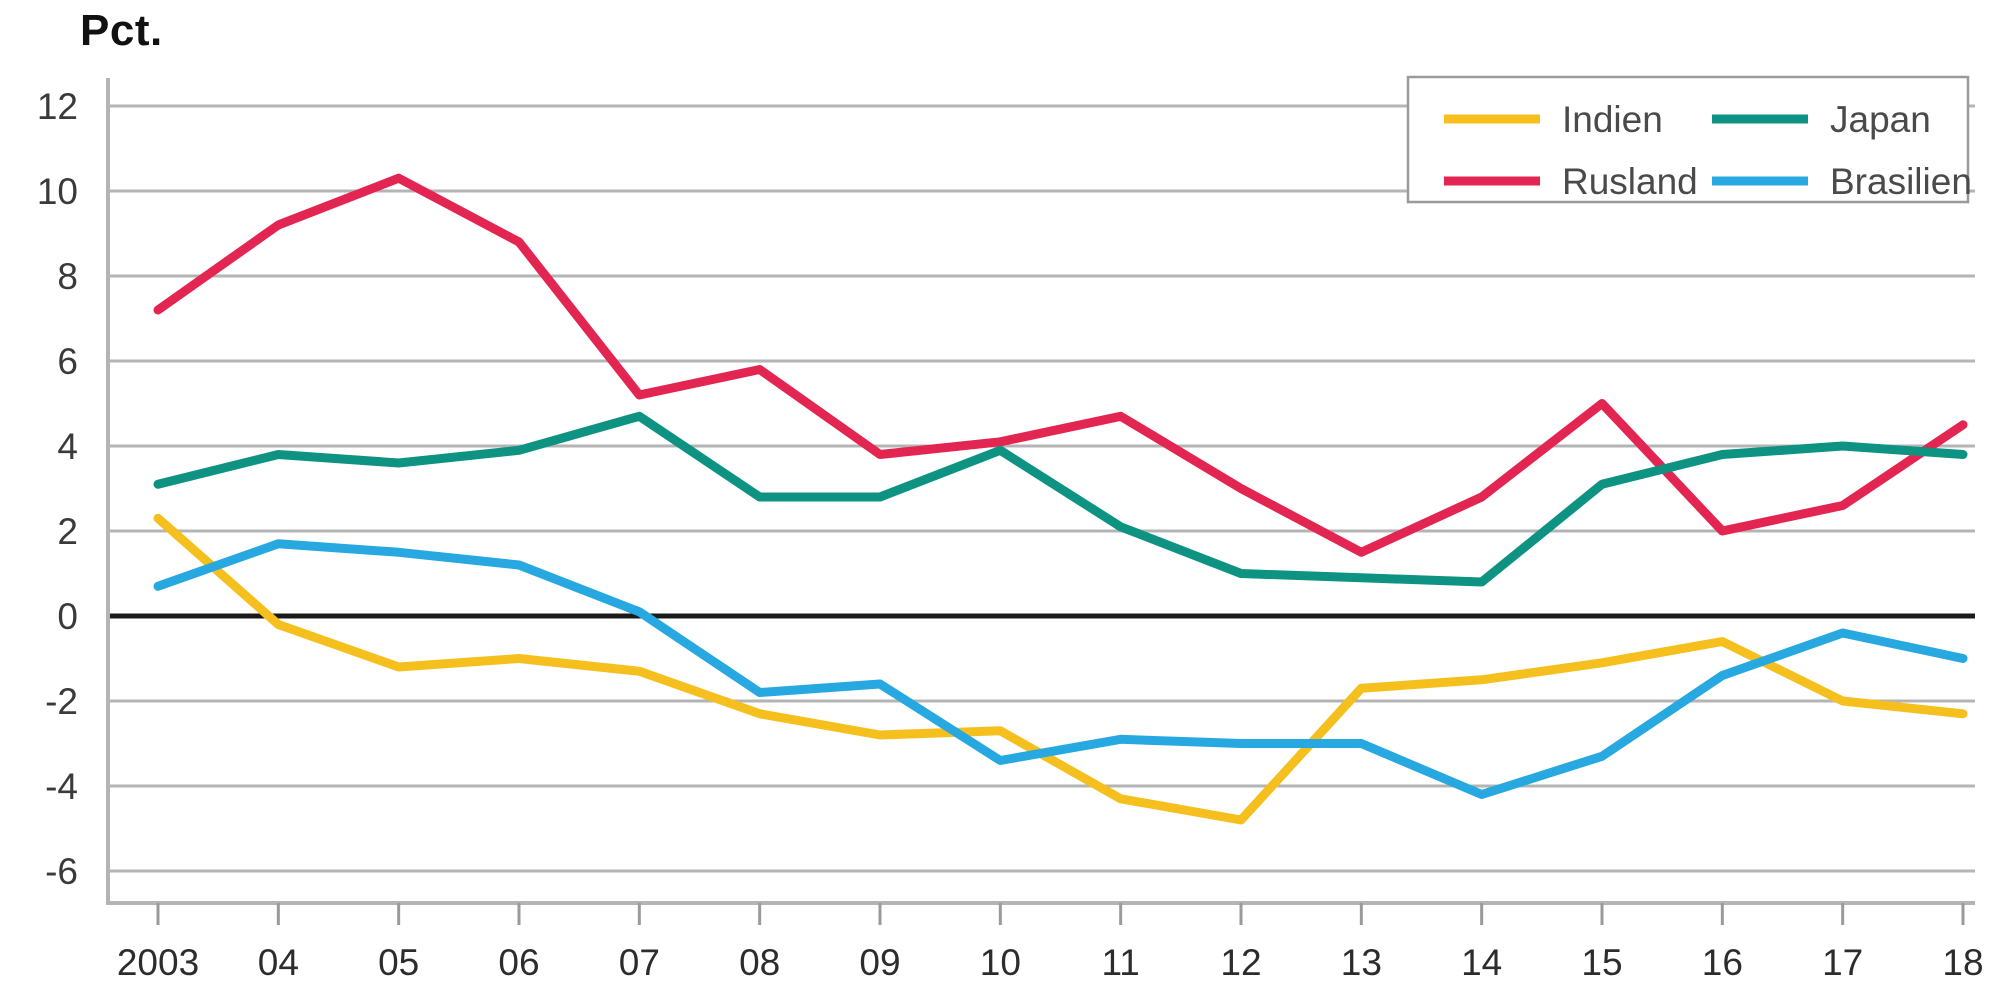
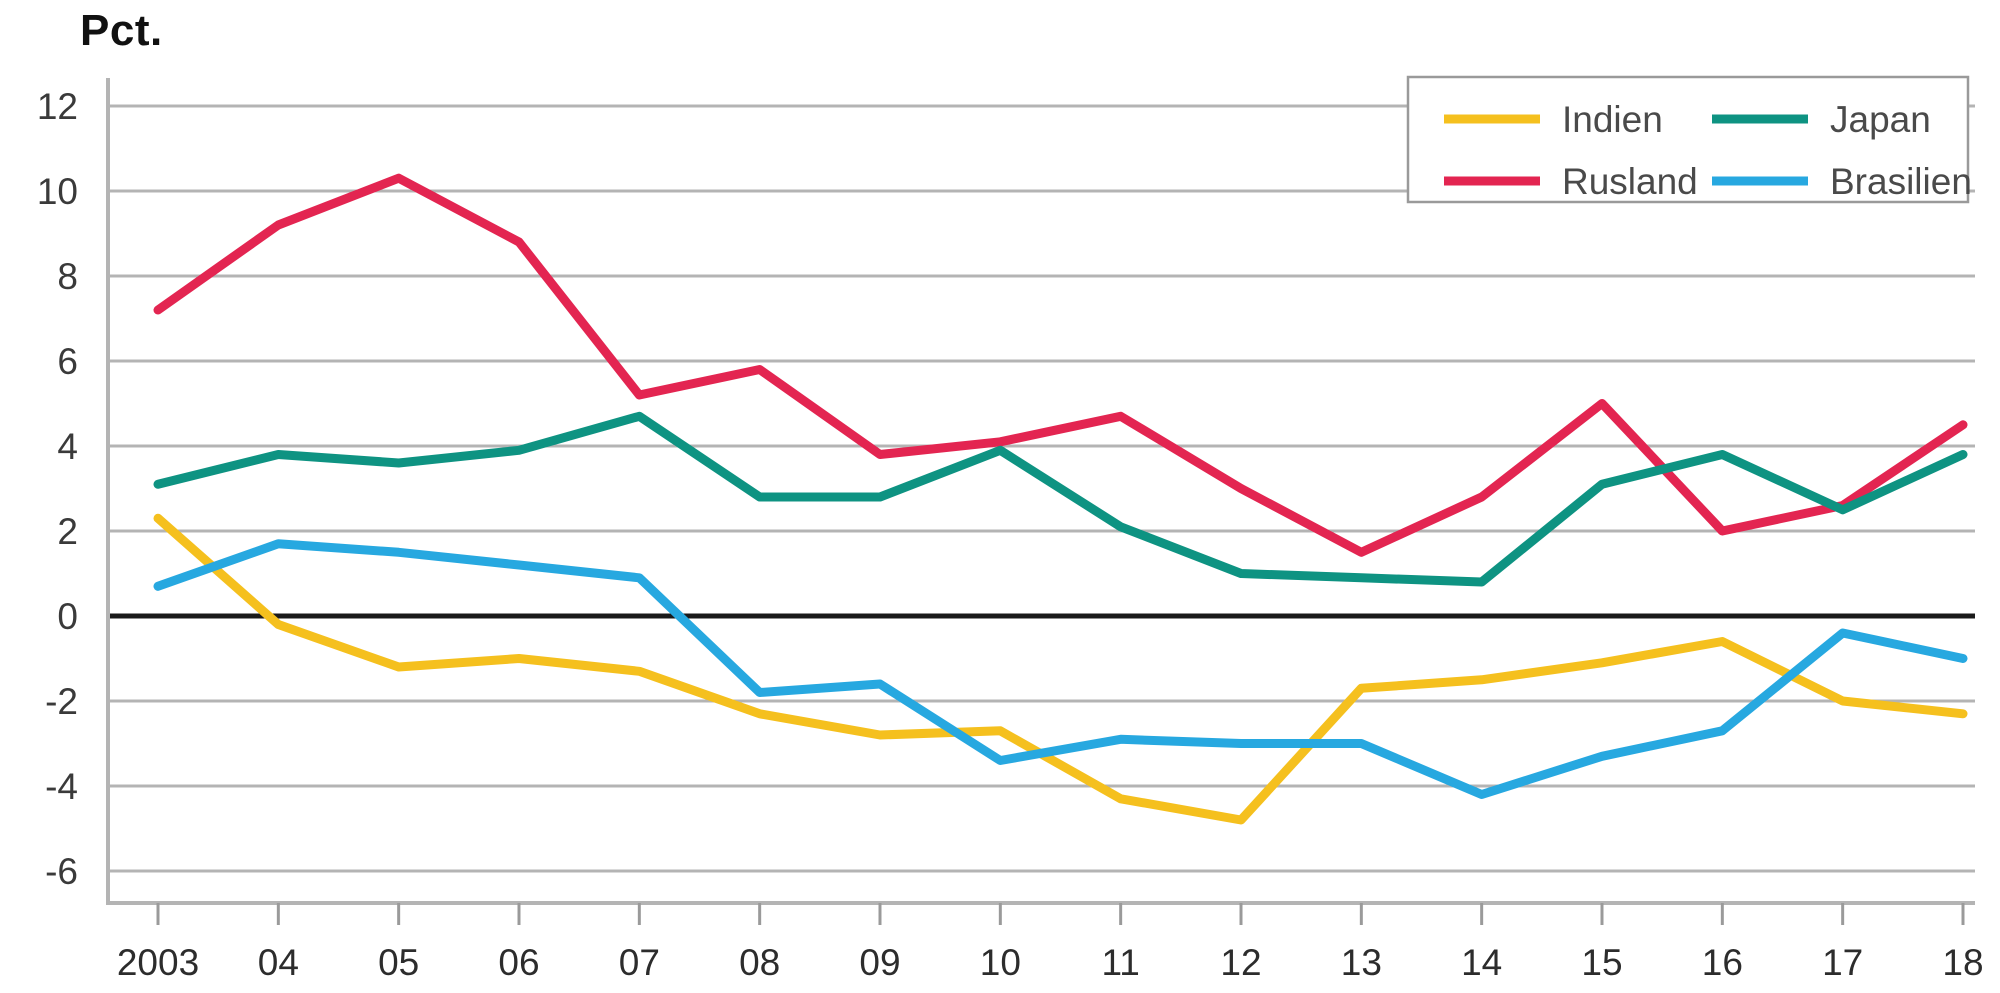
Brasilien/07: 0.1 -> 0.9
Brasilien/16: -1.4 -> -2.7
Japan/17: 4.0 -> 2.5
